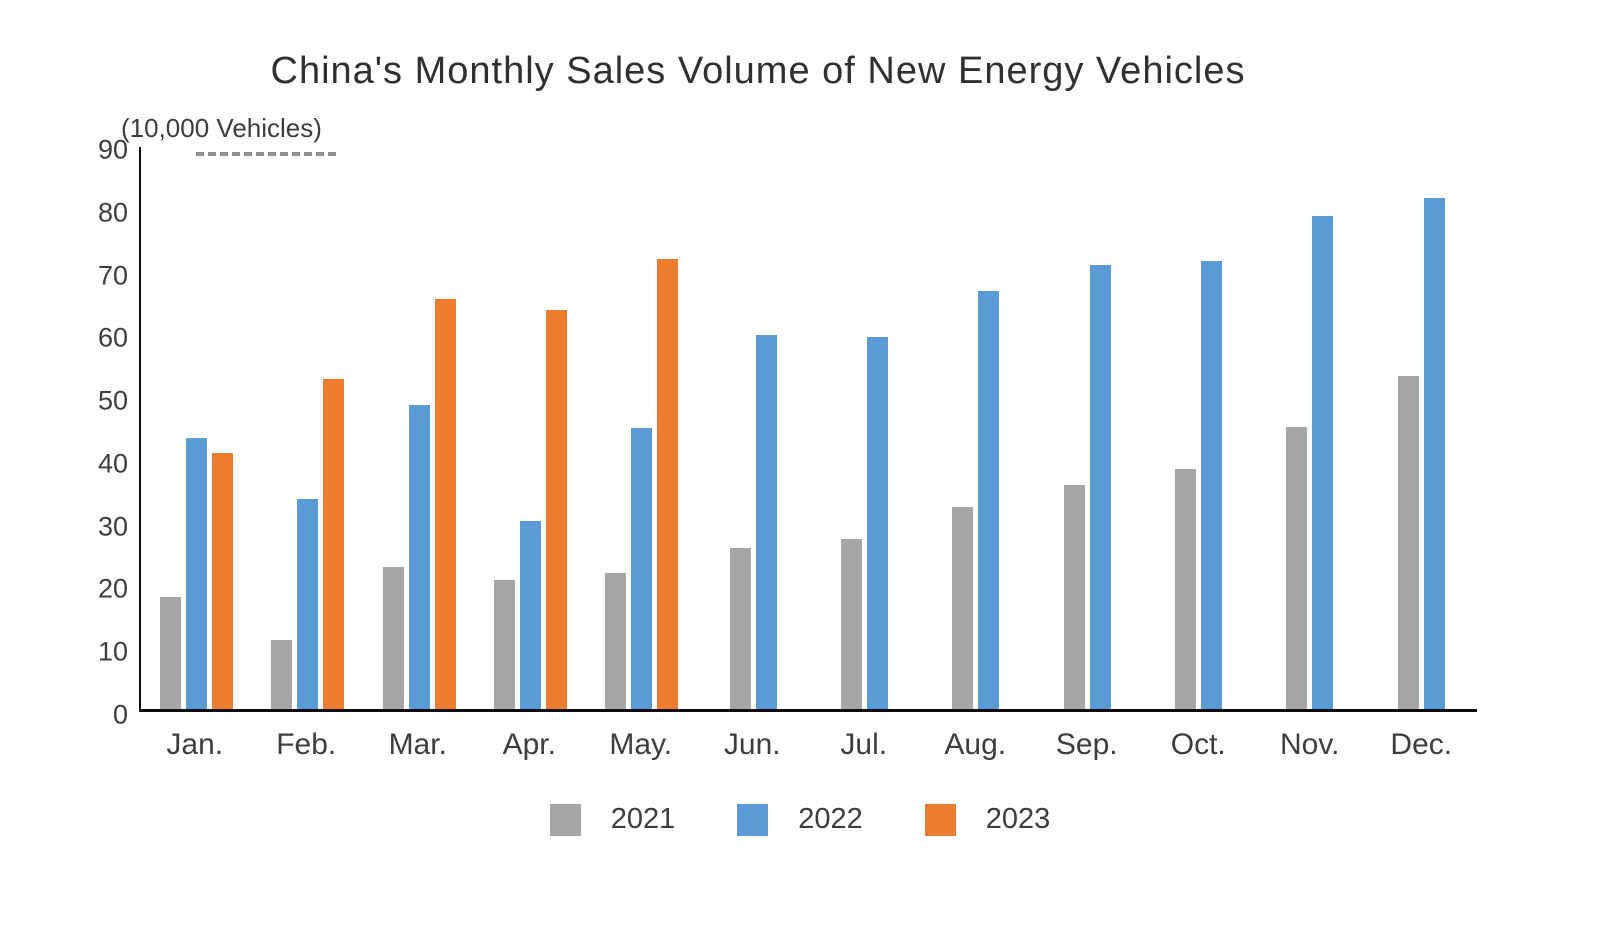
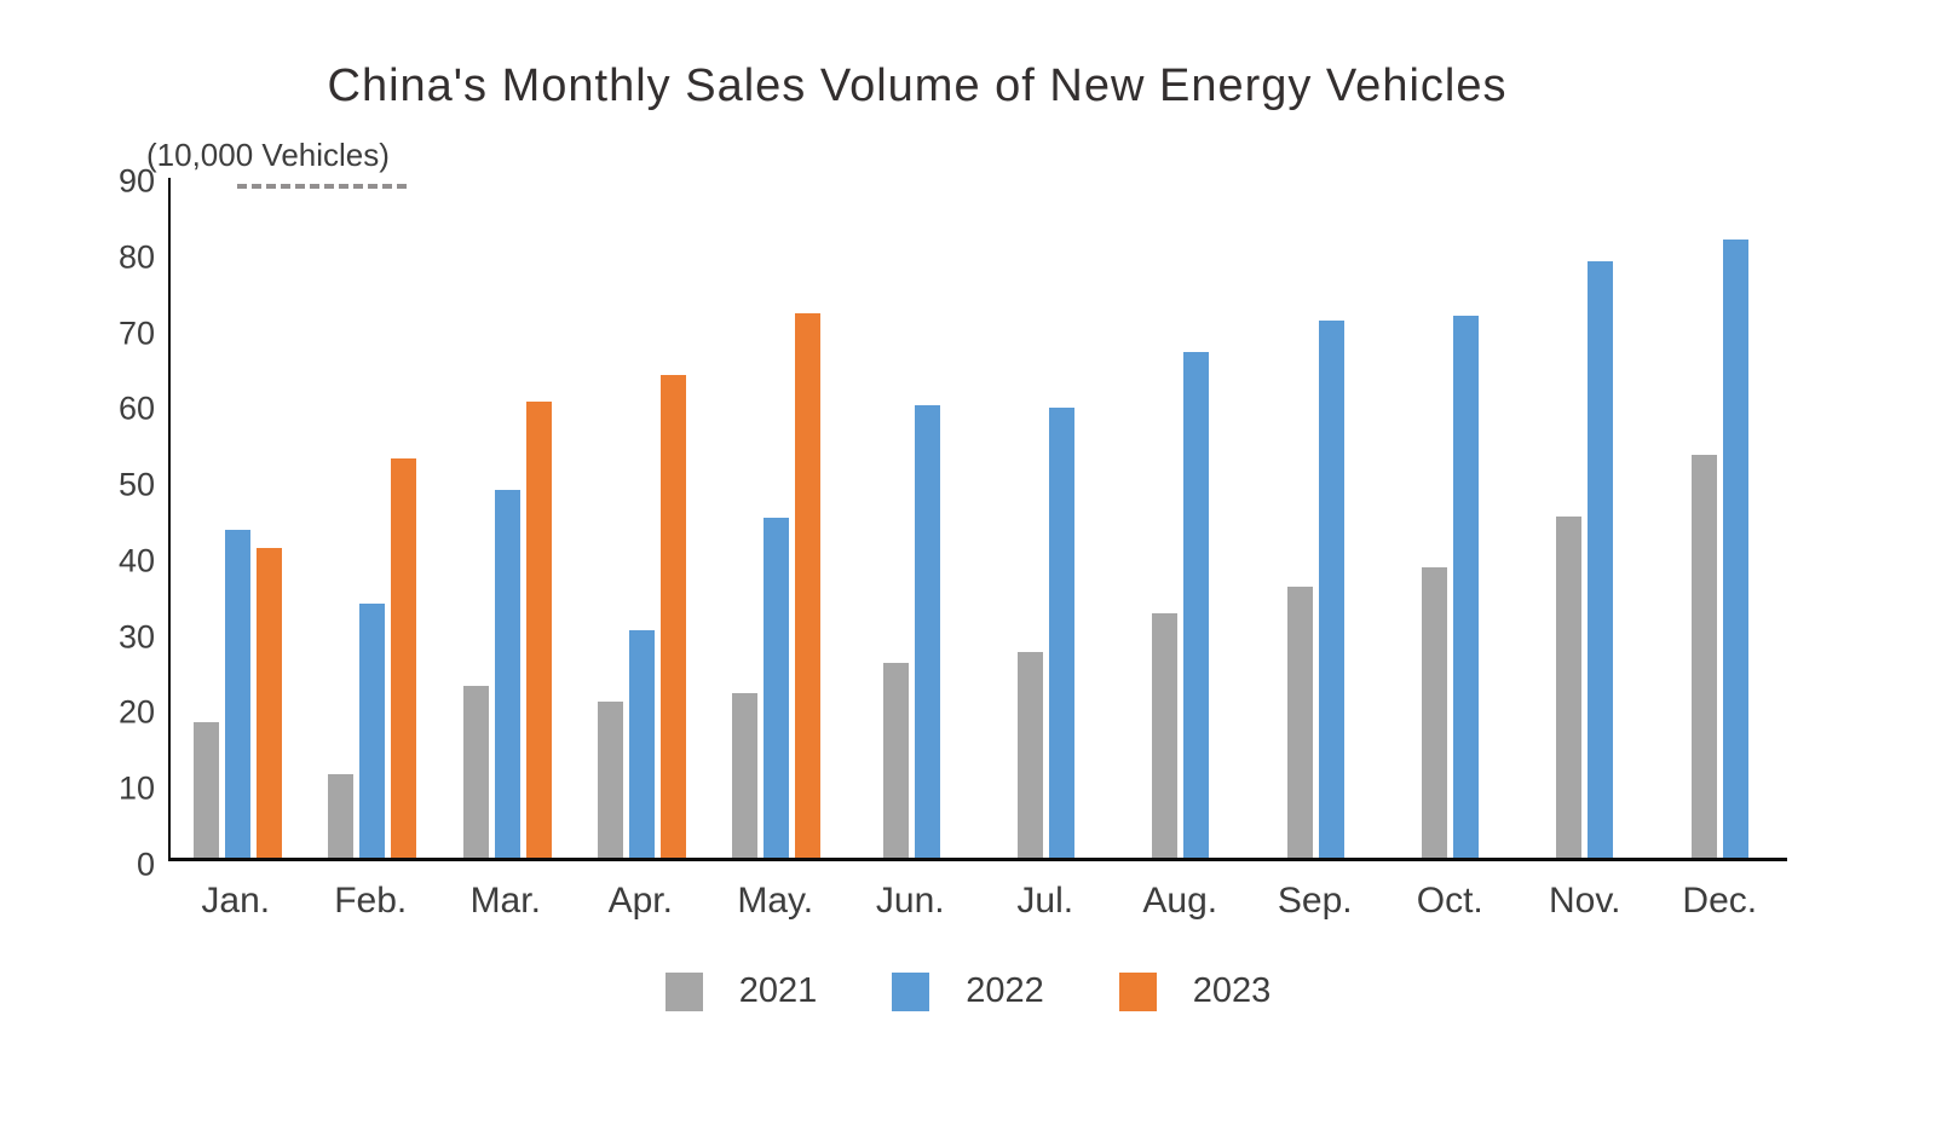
2023/Mar.: 65 -> 60
